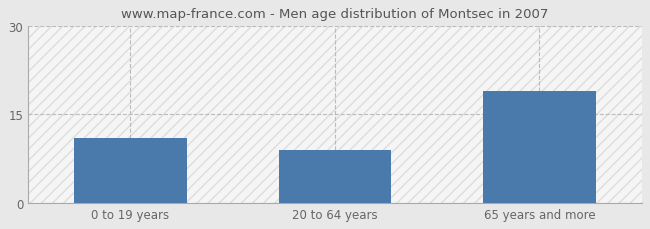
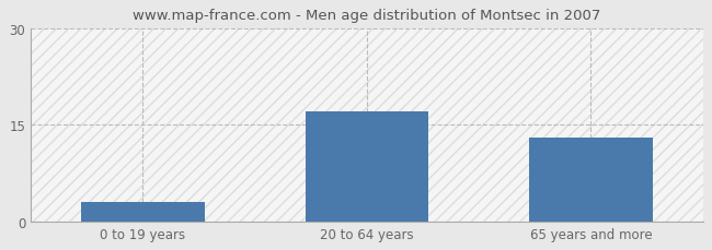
0 to 19 years: 11 -> 3
20 to 64 years: 9 -> 17
65 years and more: 19 -> 13
